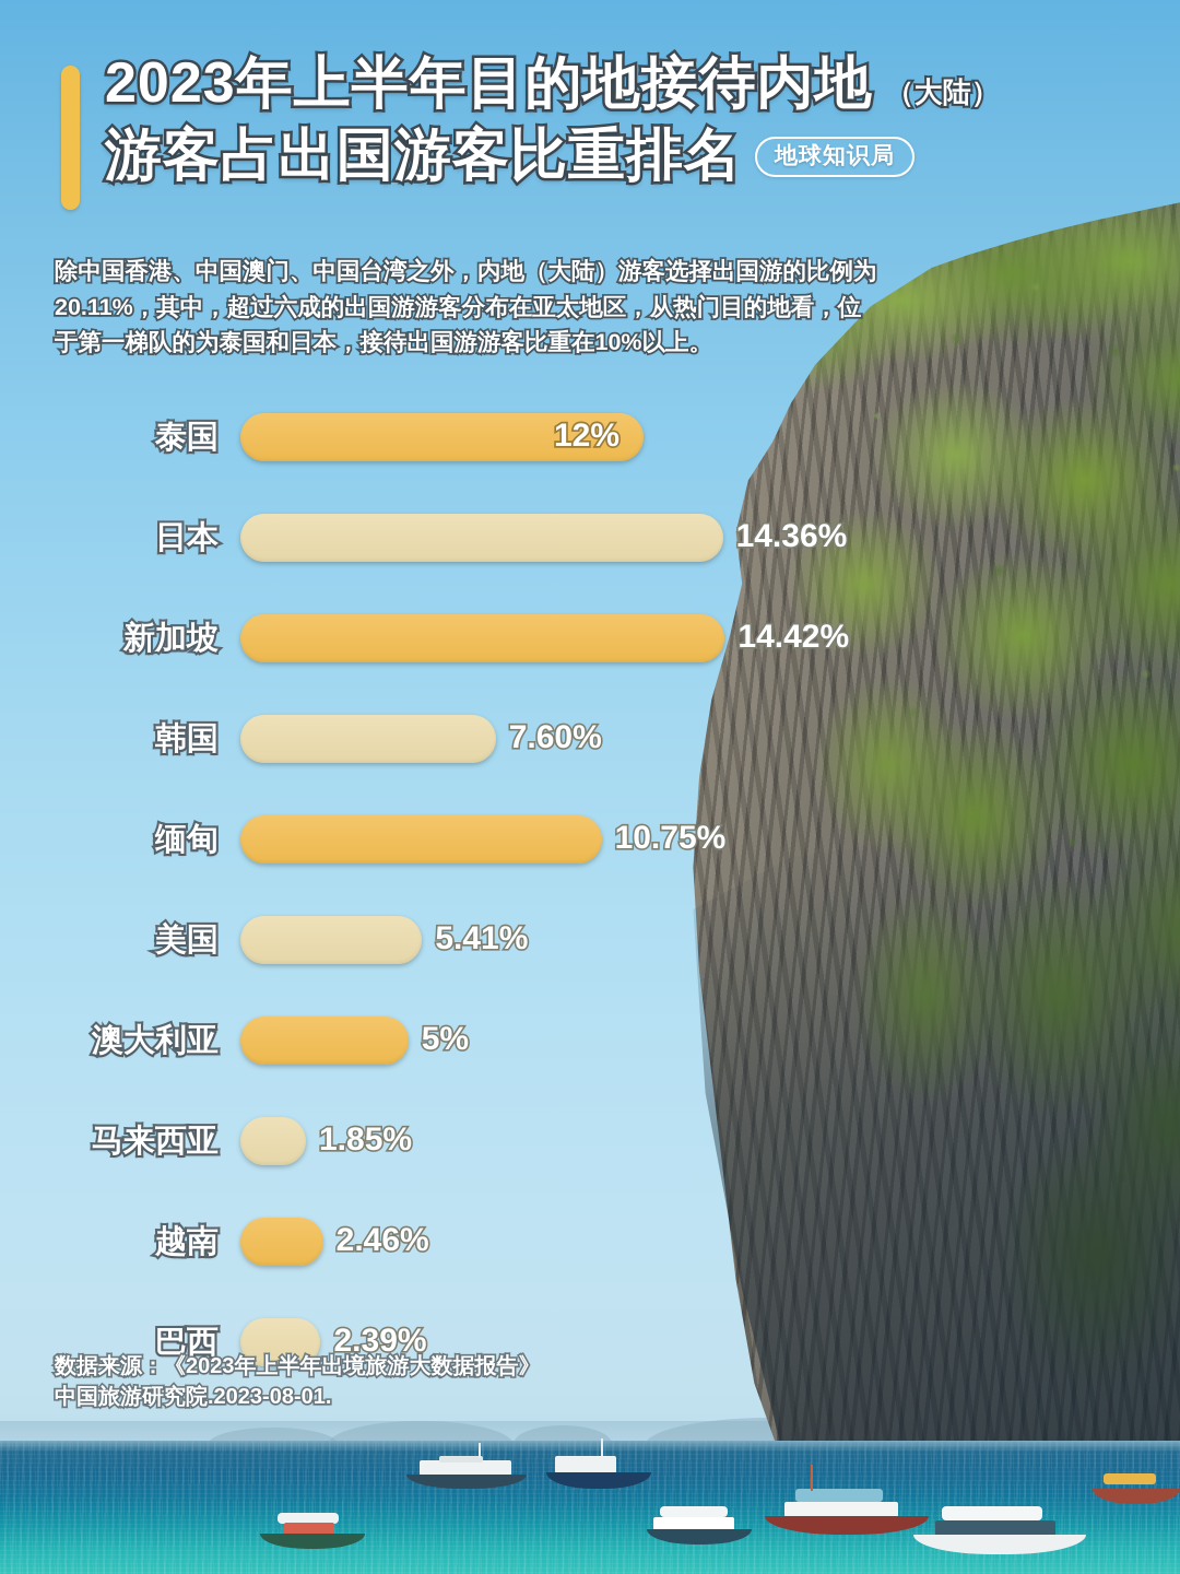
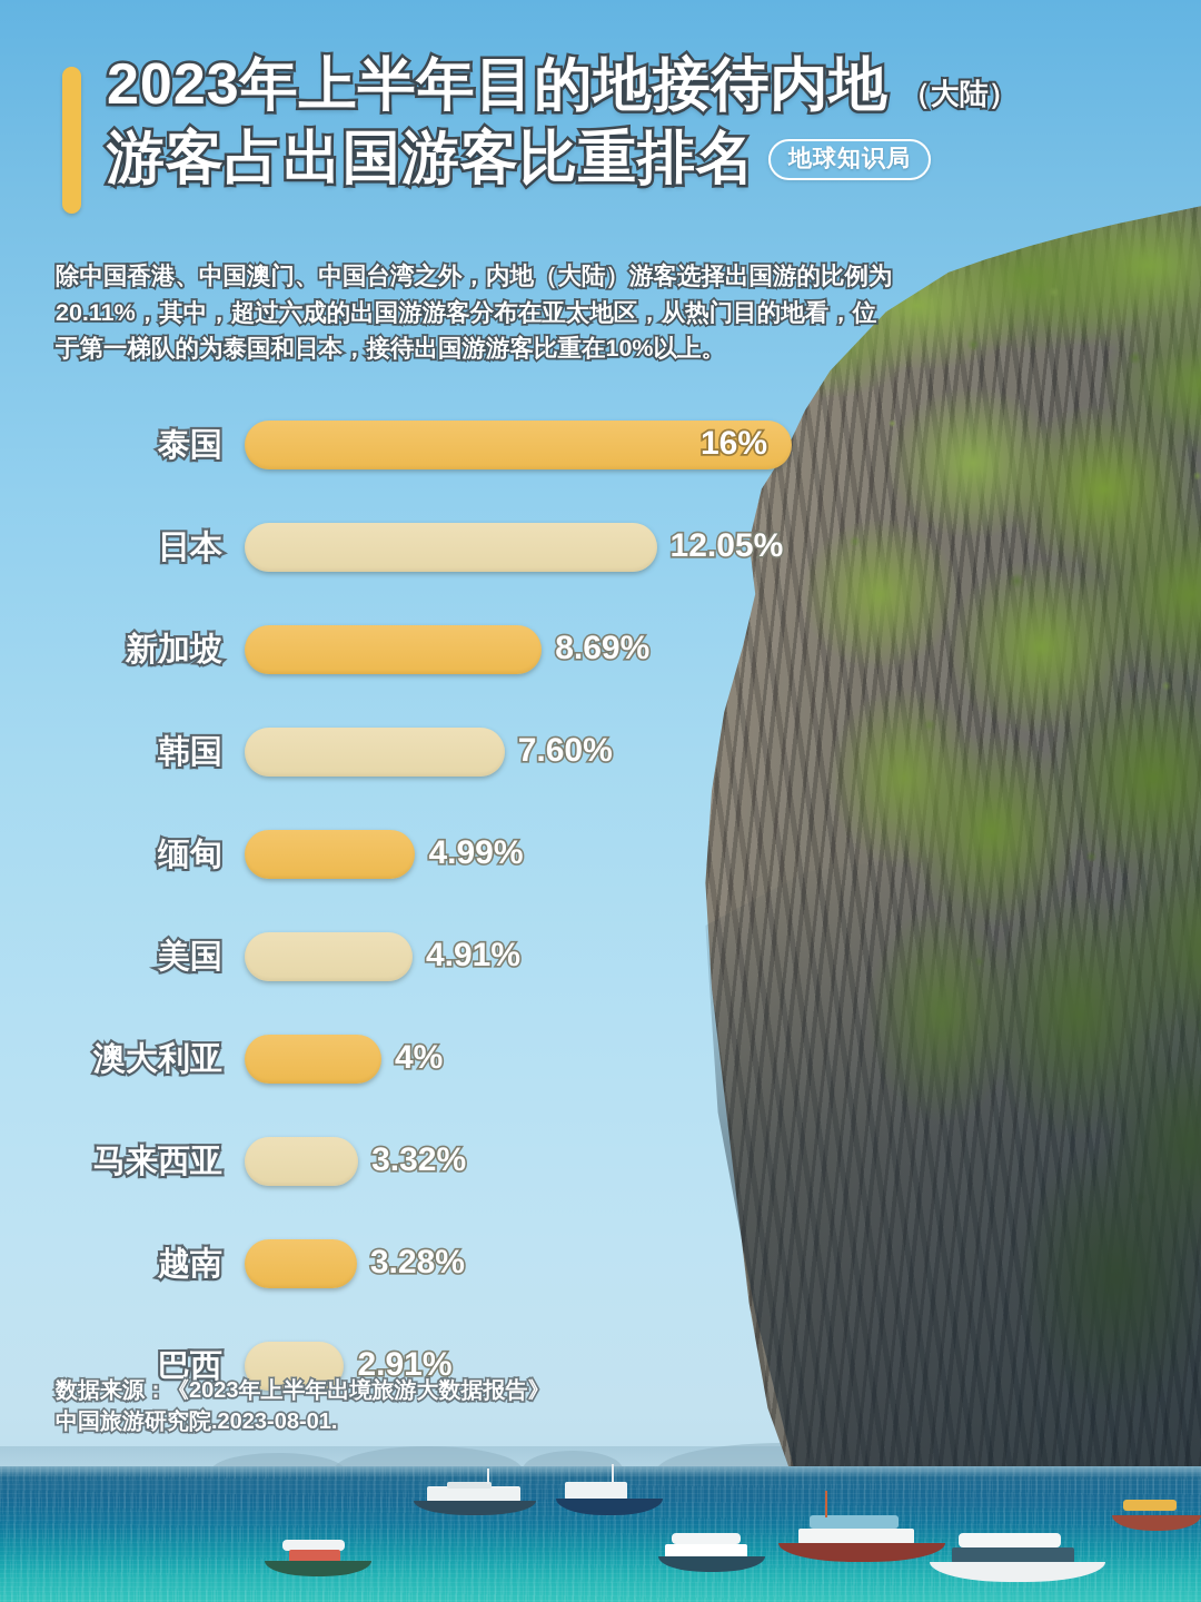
泰国: 12% -> 16%
日本: 14.36% -> 12.05%
新加坡: 14.42% -> 8.69%
缅甸: 10.75% -> 4.99%
美国: 5.41% -> 4.91%
澳大利亚: 5% -> 4%
马来西亚: 1.85% -> 3.32%
越南: 2.46% -> 3.28%
巴西: 2.39% -> 2.91%
